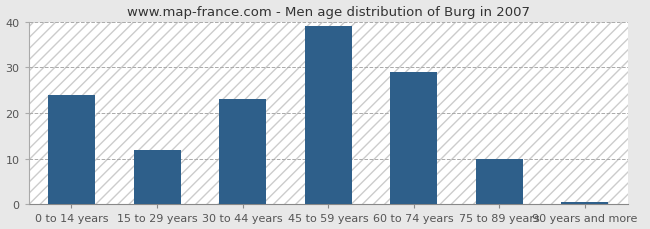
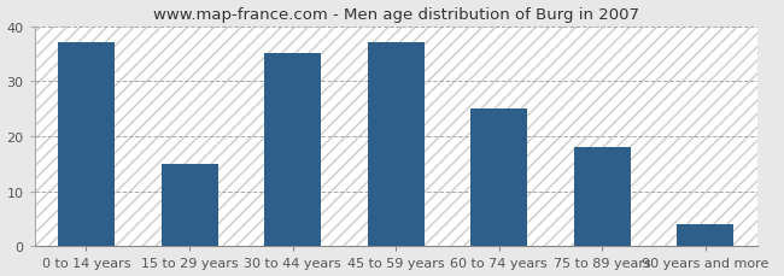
0 to 14 years: 24.0 -> 37.0
15 to 29 years: 12.0 -> 15.0
30 to 44 years: 23.0 -> 35.0
45 to 59 years: 39.0 -> 37.0
60 to 74 years: 29.0 -> 25.0
75 to 89 years: 10.0 -> 18.0
90 years and more: 0.5 -> 4.0
